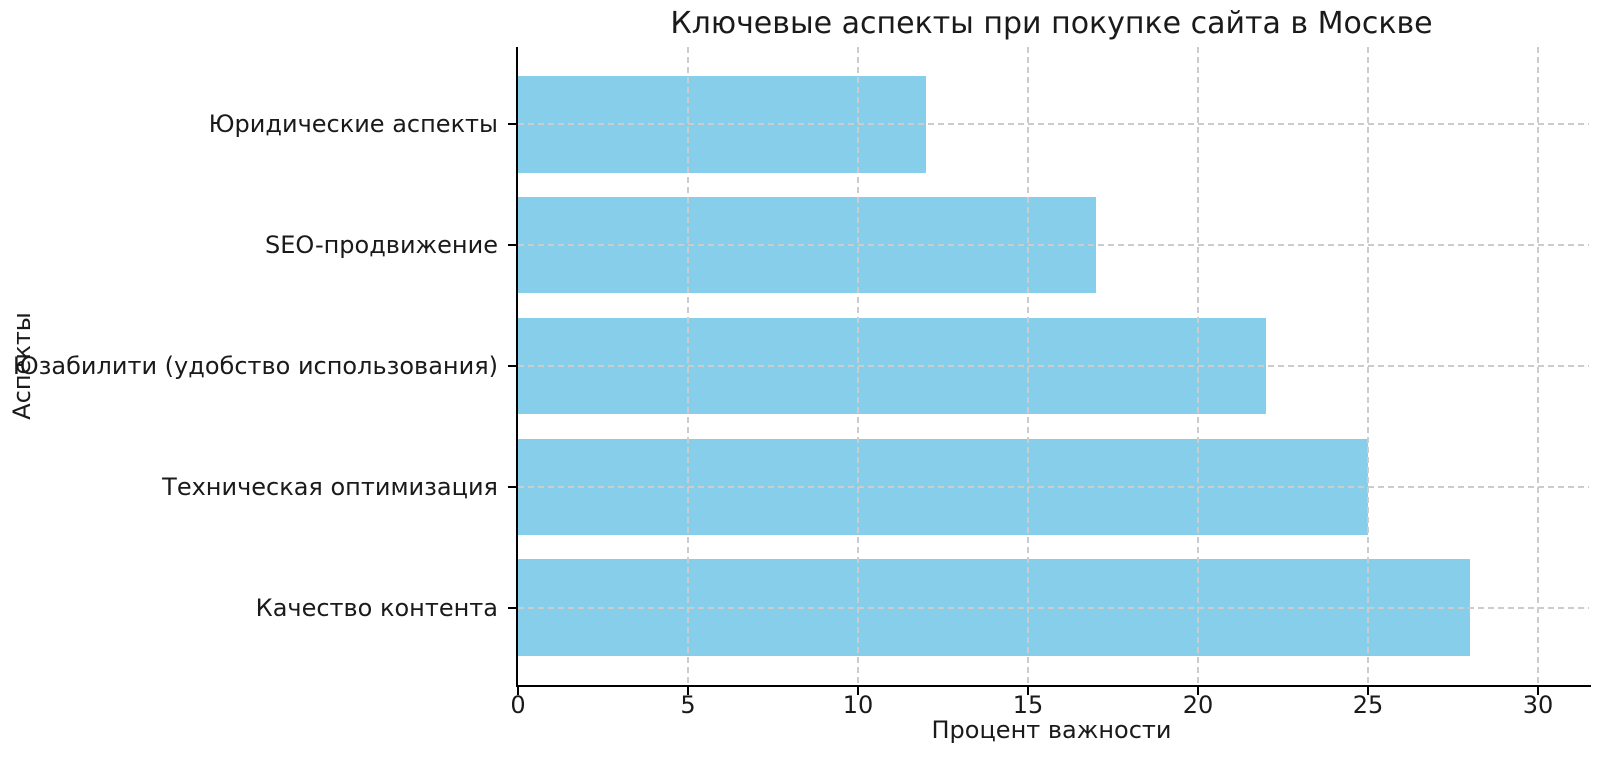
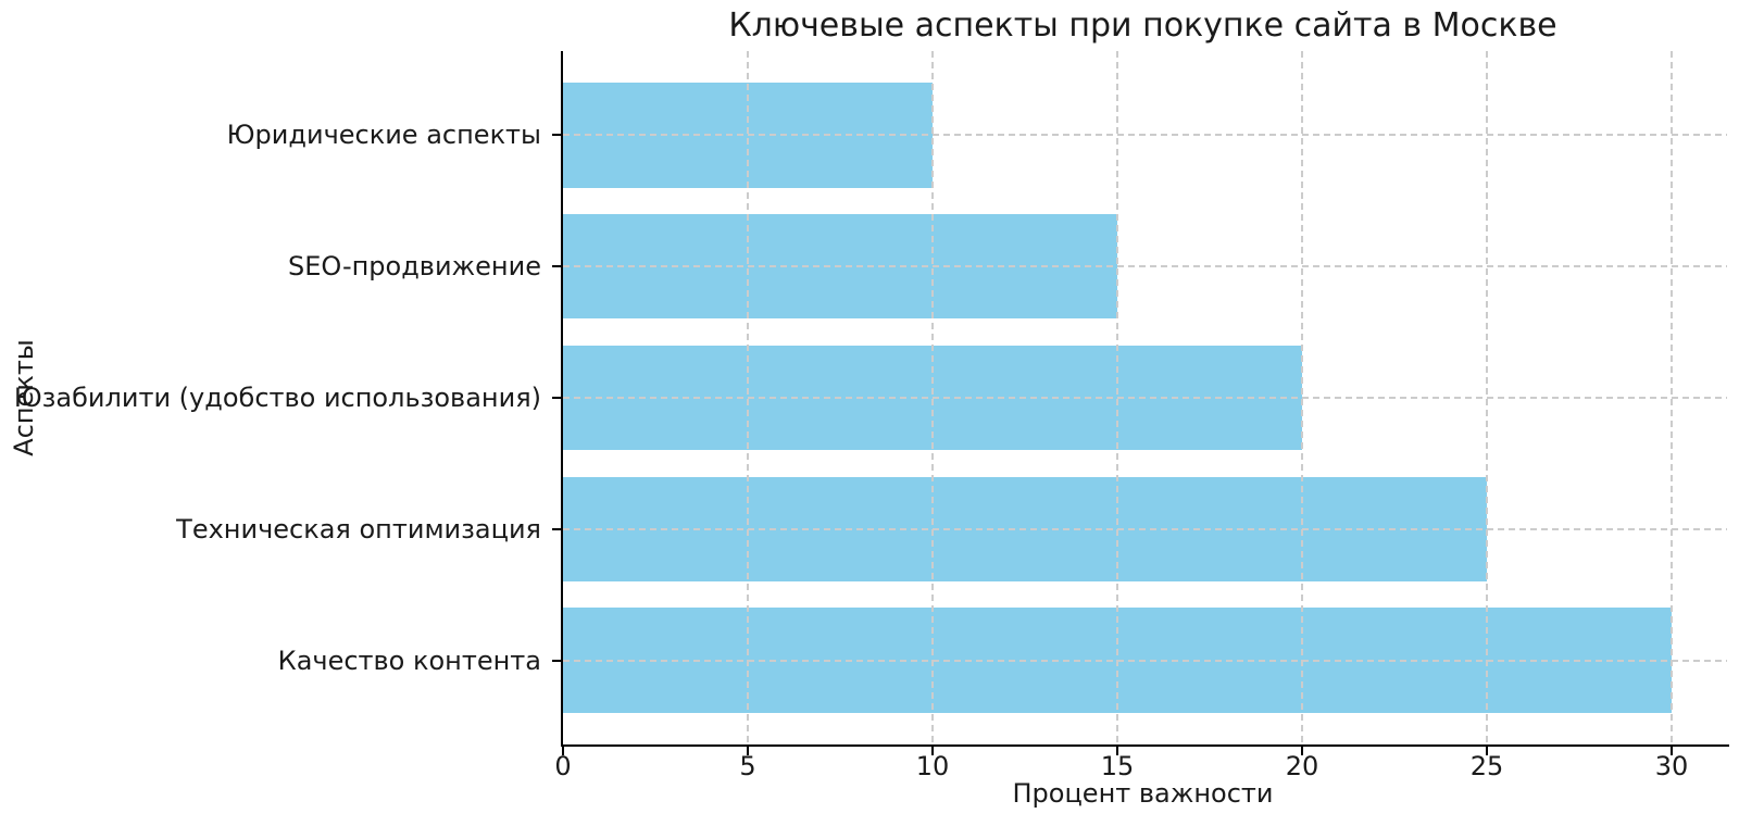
Юридические аспекты: 12 -> 10
SEO-продвижение: 17 -> 15
Юзабилити (удобство использования): 22 -> 20
Качество контента: 28 -> 30
